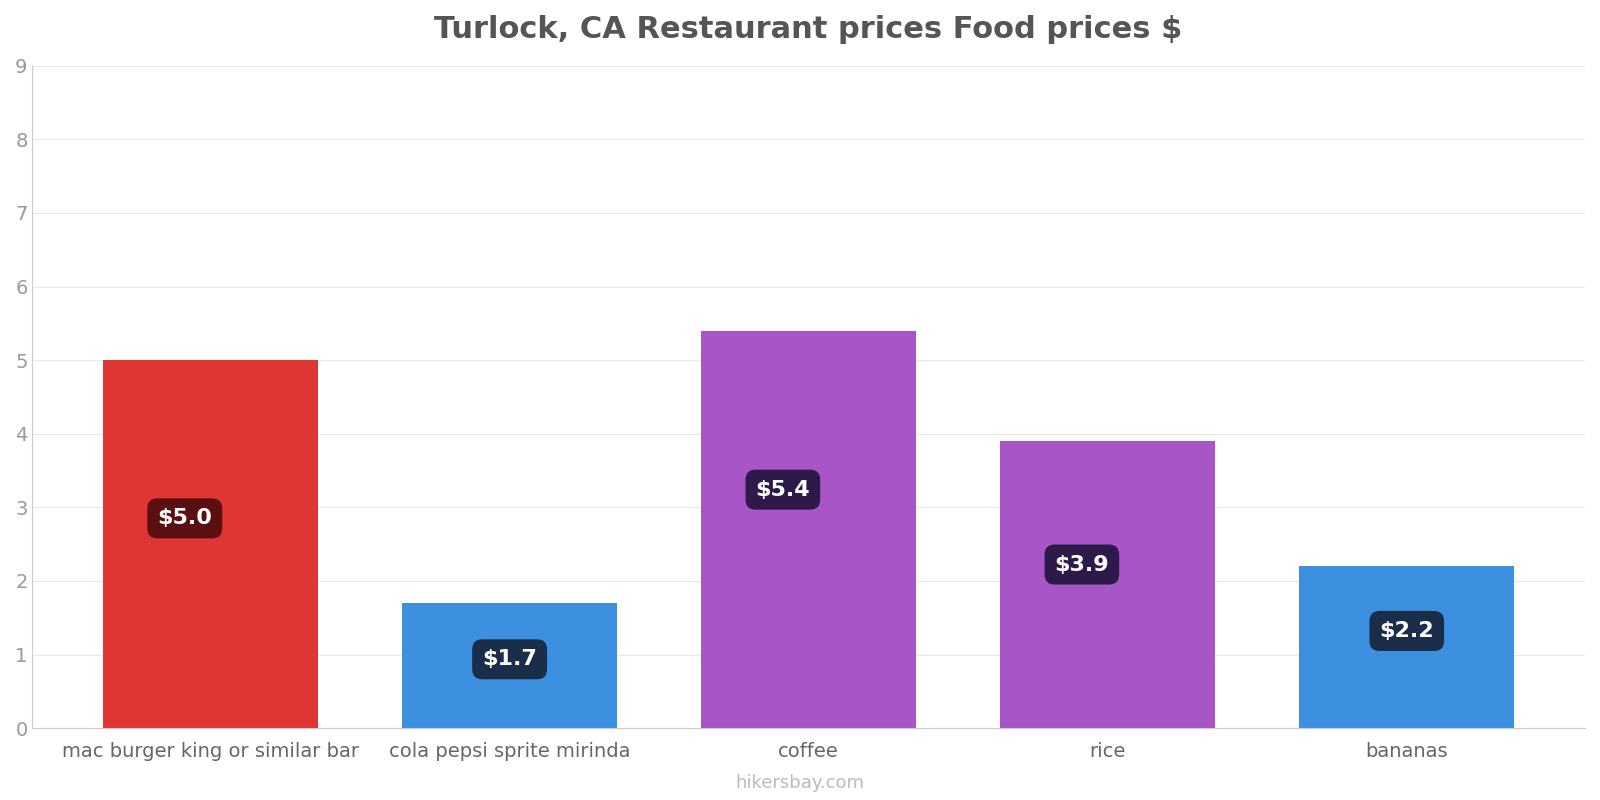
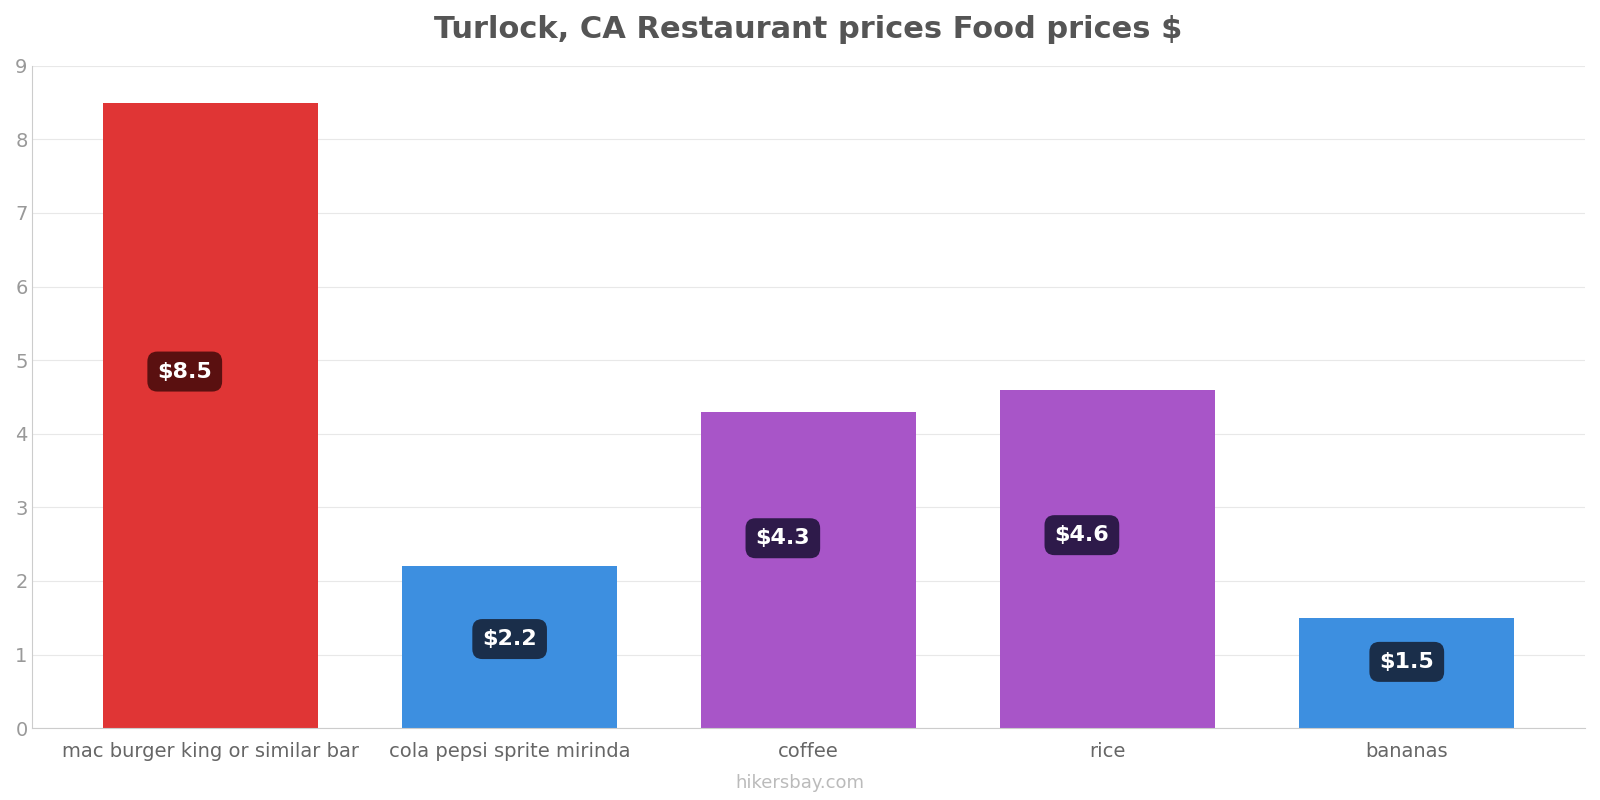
mac burger king or similar bar: $5.0 -> $8.5
cola pepsi sprite mirinda: $1.7 -> $2.2
coffee: $5.4 -> $4.3
rice: $3.9 -> $4.6
bananas: $2.2 -> $1.5
